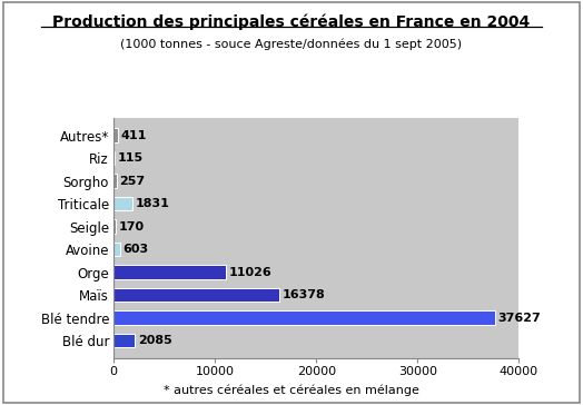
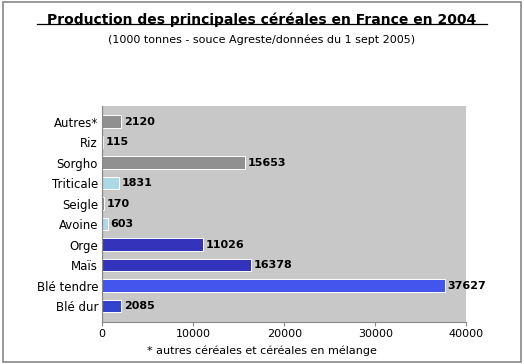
Autres*: 411 -> 2120
Sorgho: 257 -> 15653
